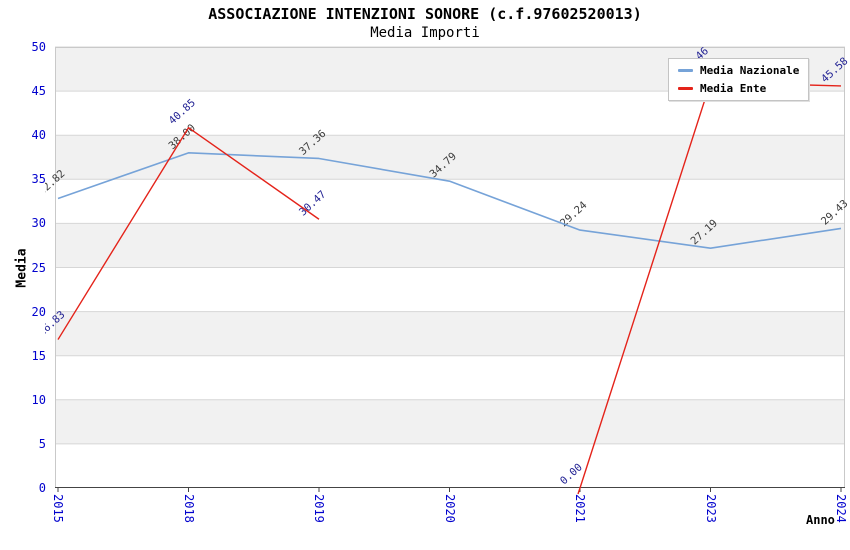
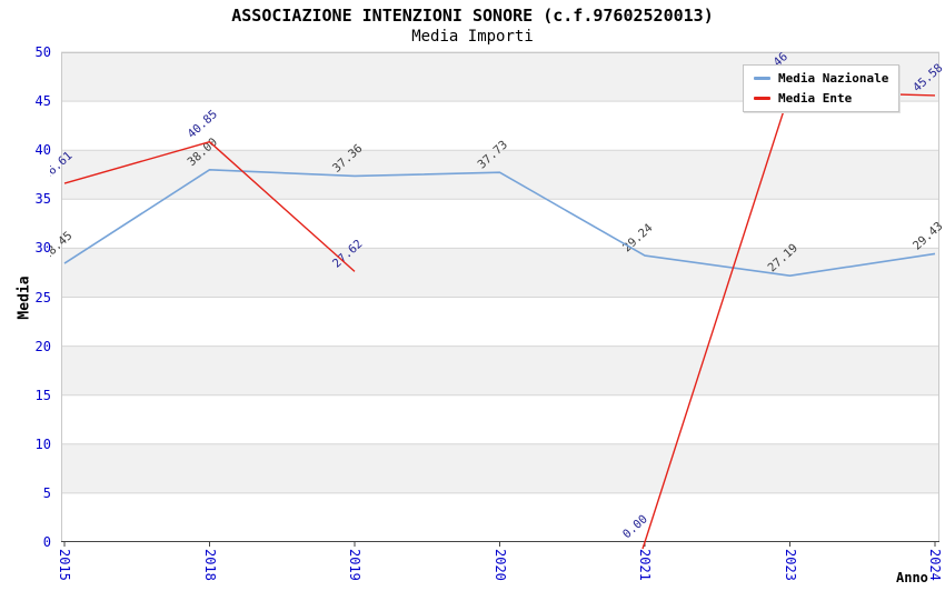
Media Nazionale/2015: 32.82 -> 28.45
Media Ente/2015: 16.83 -> 36.61
Media Ente/2019: 30.47 -> 27.62
Media Nazionale/2020: 34.79 -> 37.73
